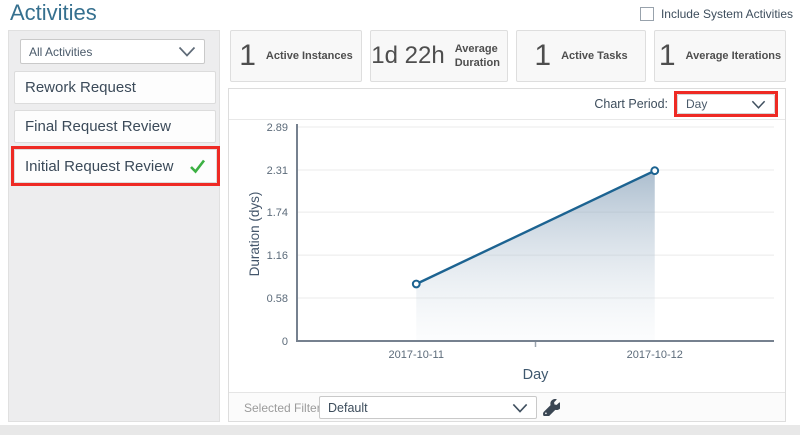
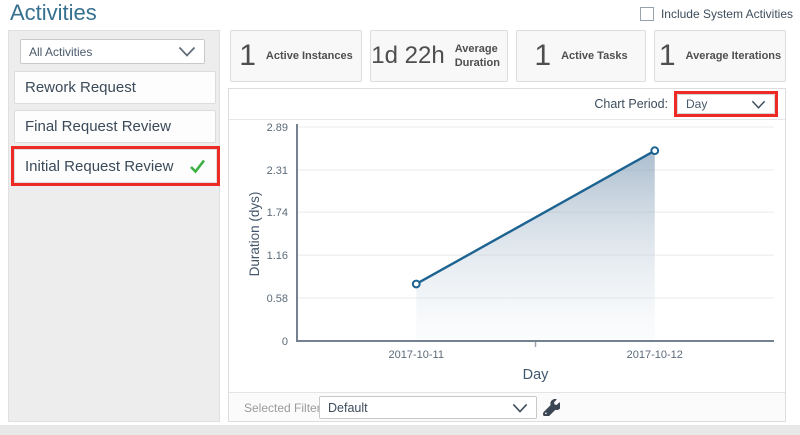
2017-10-12: 2.3 -> 2.6
